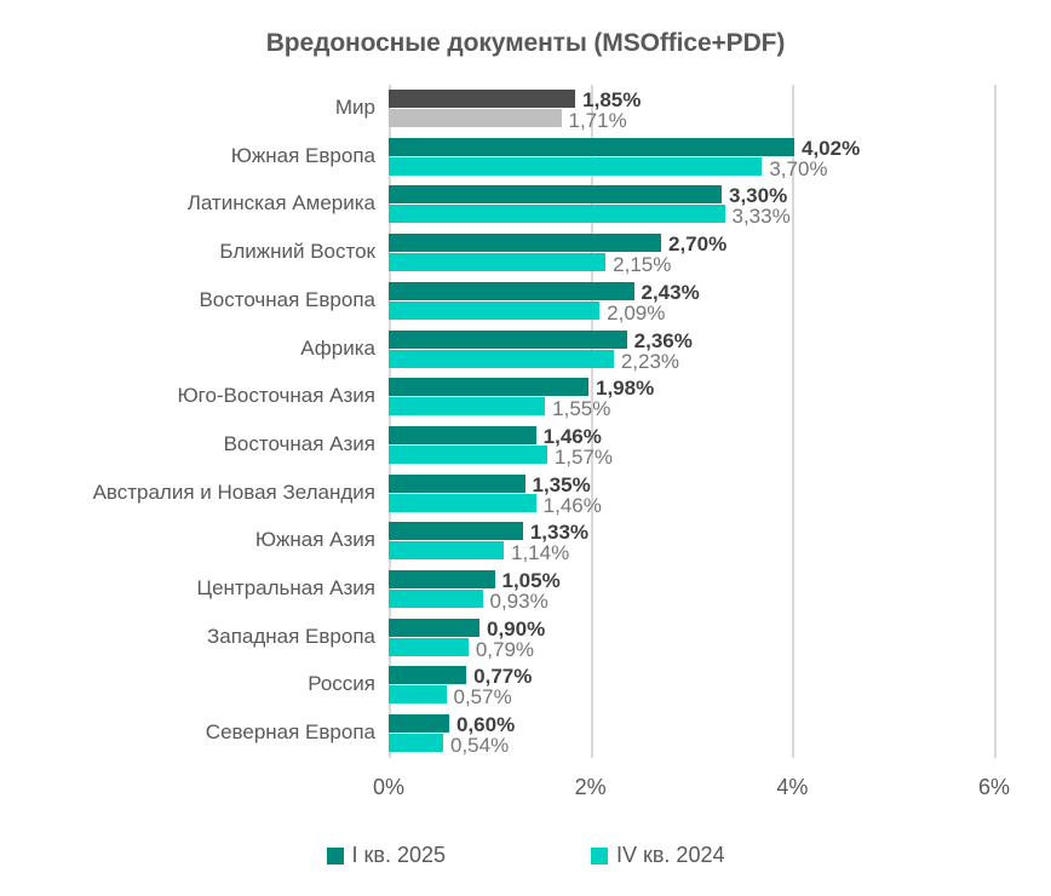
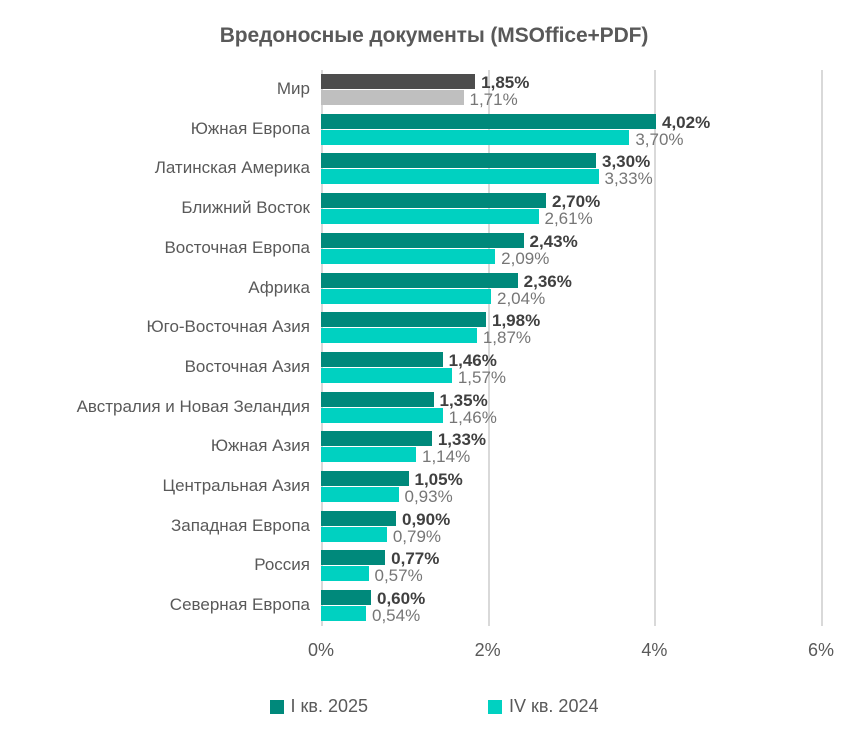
IV кв. 2024/Ближний Восток: 2,15% -> 2,61%
IV кв. 2024/Африка: 2,23% -> 2,04%
IV кв. 2024/Юго-Восточная Азия: 1,55% -> 1,87%
